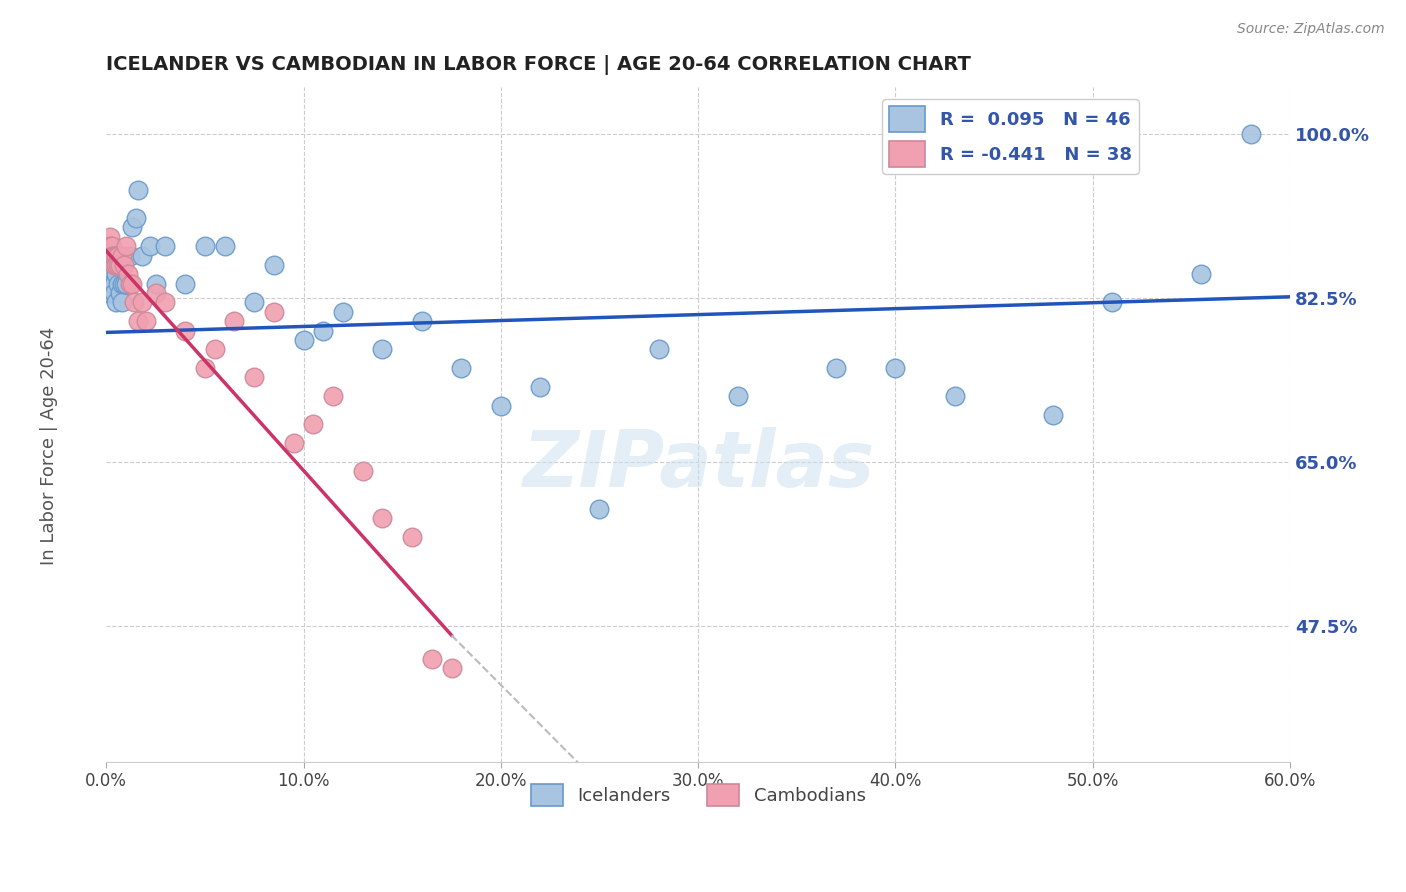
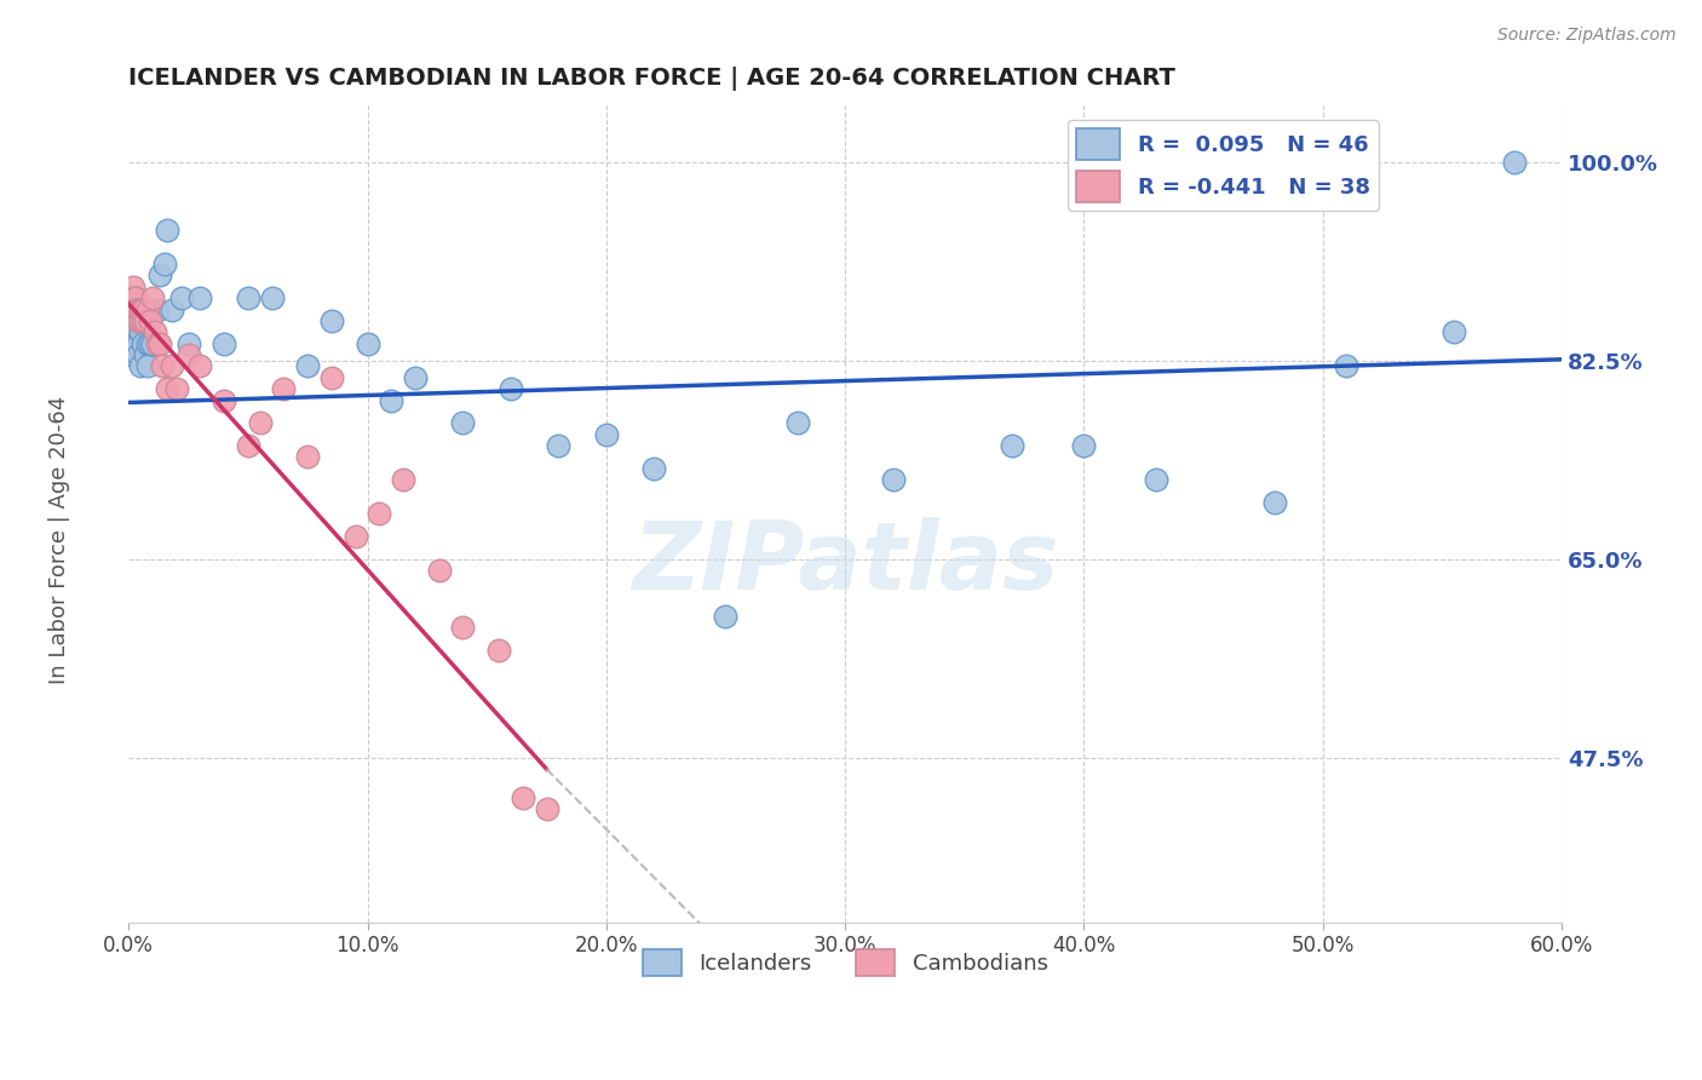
Icelanders/10.0%: 78% -> 84%
Icelanders/20.0%: 71% -> 76%
